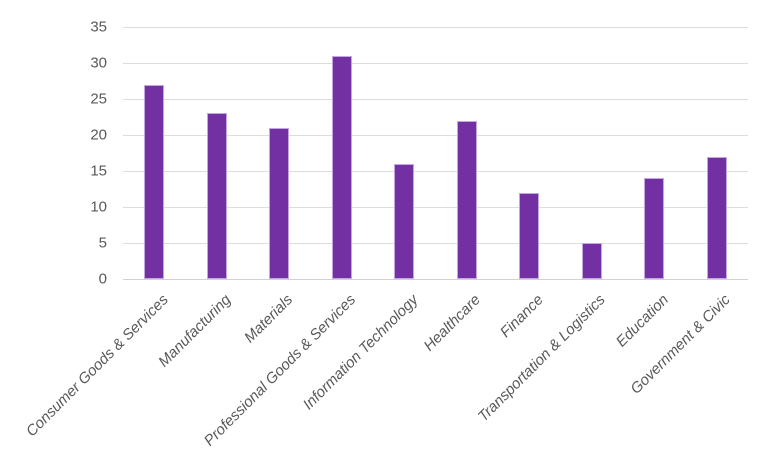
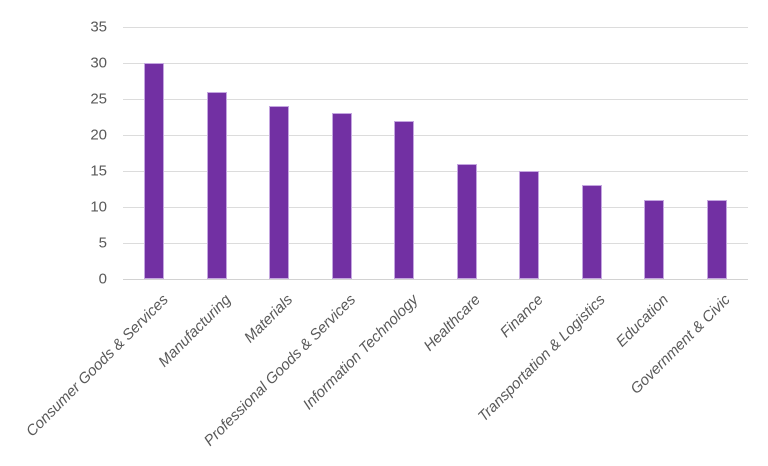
Consumer Goods & Services: 27 -> 30
Manufacturing: 23 -> 26
Materials: 21 -> 24
Professional Goods & Services: 31 -> 23
Information Technology: 16 -> 22
Healthcare: 22 -> 16
Finance: 12 -> 15
Transportation & Logistics: 5 -> 13
Education: 14 -> 11
Government & Civic: 17 -> 11
